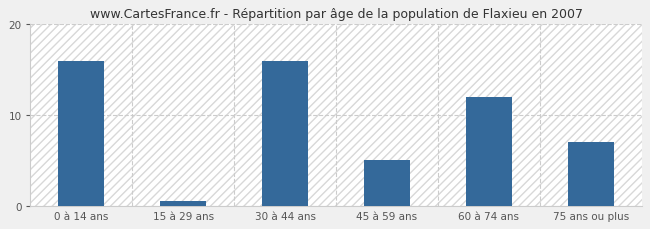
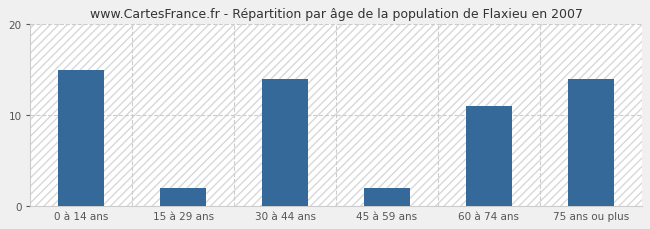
0 à 14 ans: 16.0 -> 15.0
15 à 29 ans: 0.5 -> 2.0
30 à 44 ans: 16.0 -> 14.0
45 à 59 ans: 5.0 -> 2.0
60 à 74 ans: 12.0 -> 11.0
75 ans ou plus: 7.0 -> 14.0
